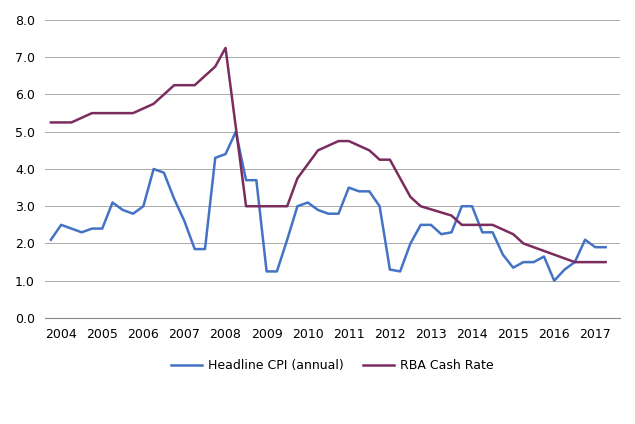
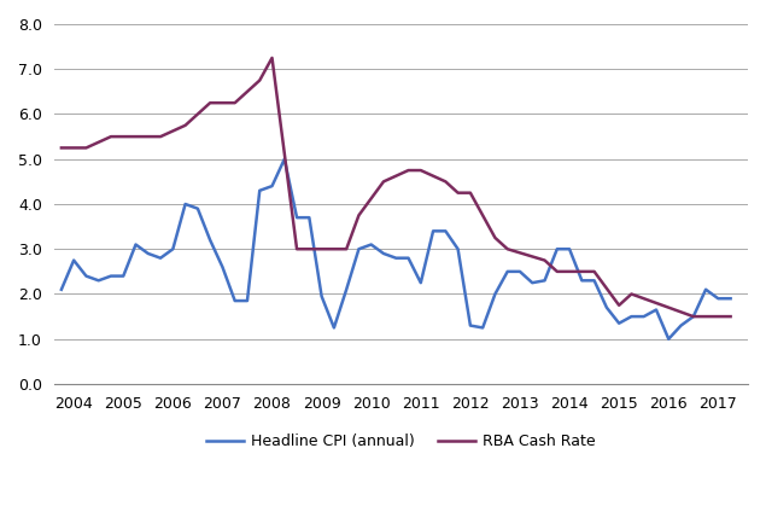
Headline CPI (annual)/2004: 2.50 -> 2.75
Headline CPI (annual)/2009: 1.25 -> 1.95
Headline CPI (annual)/2011: 3.50 -> 2.25
RBA Cash Rate/2015: 2.25 -> 1.75
